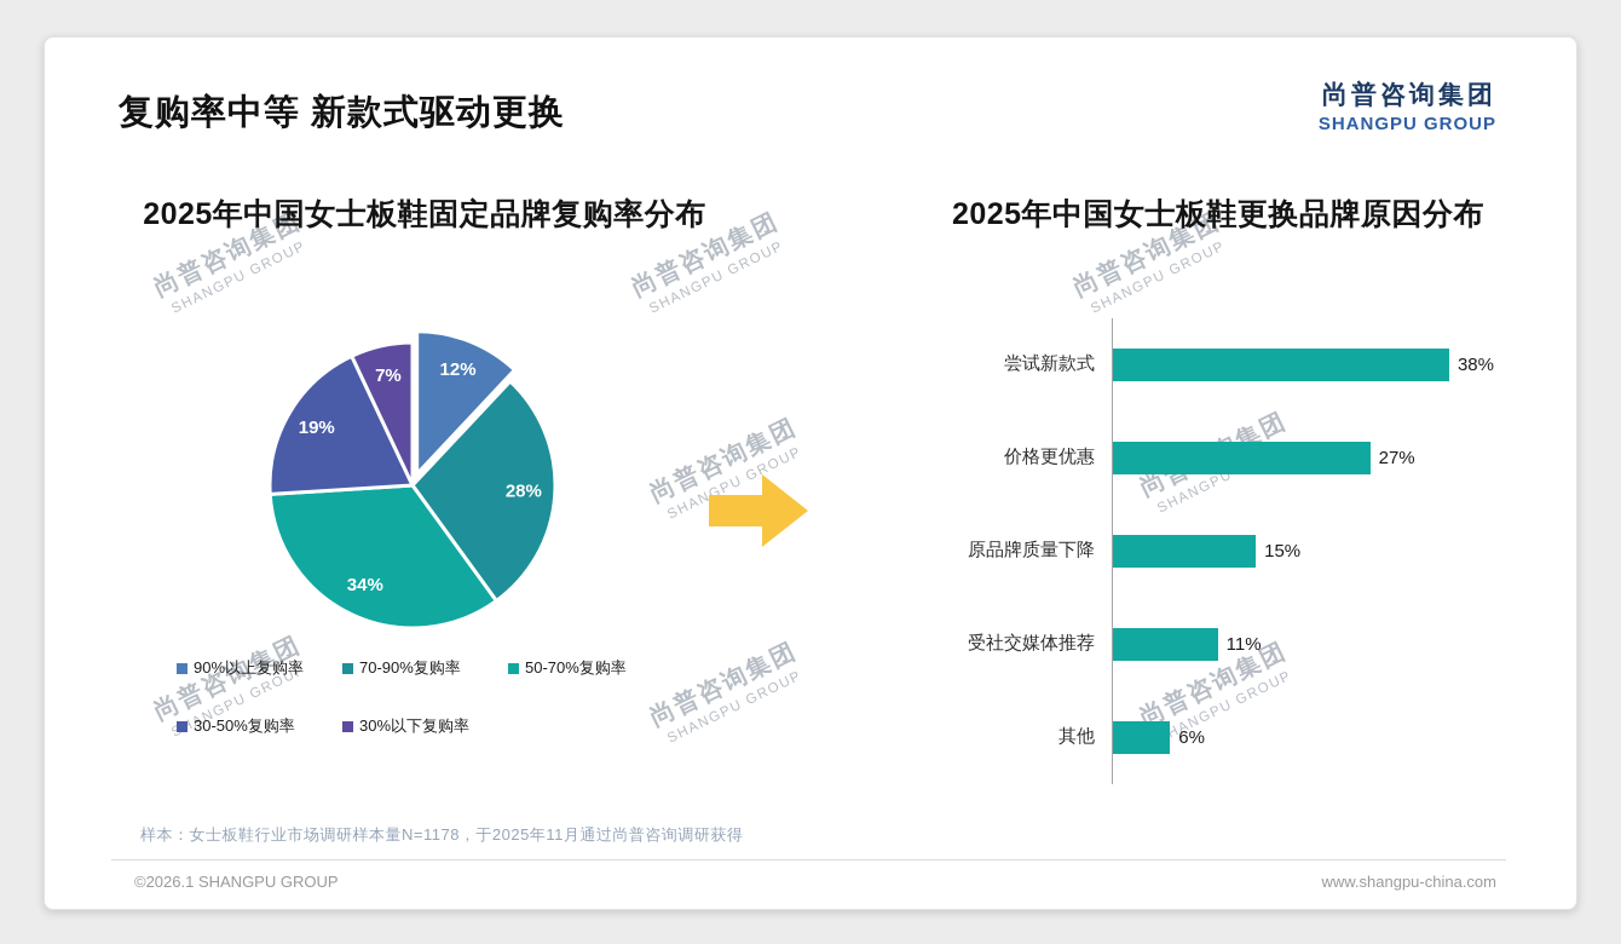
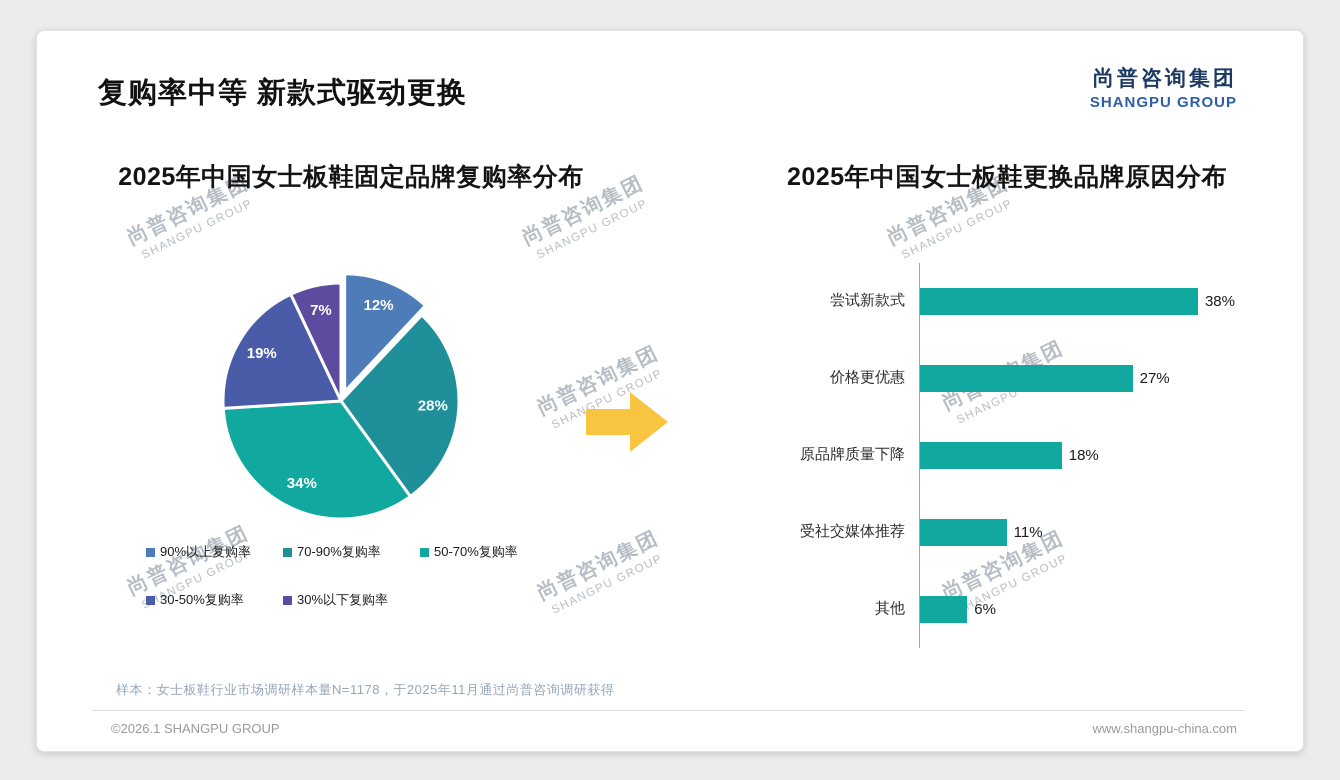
2025年中国女士板鞋更换品牌原因分布/原品牌质量下降: 15% -> 18%
